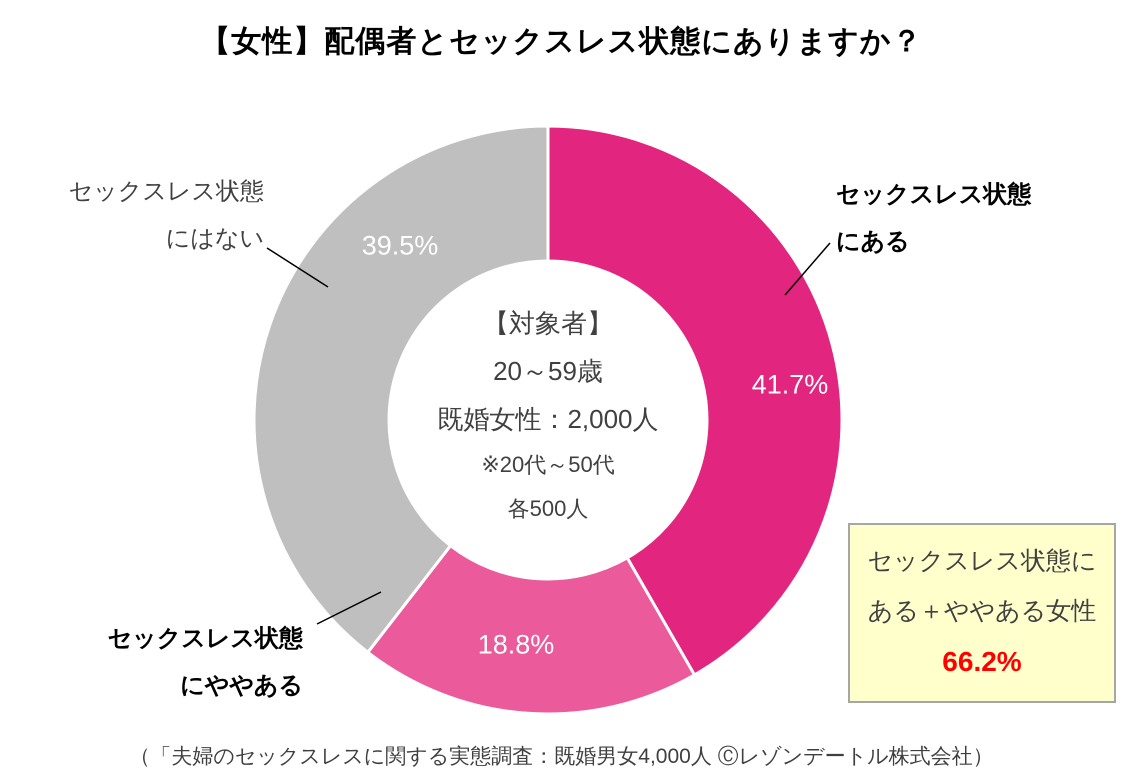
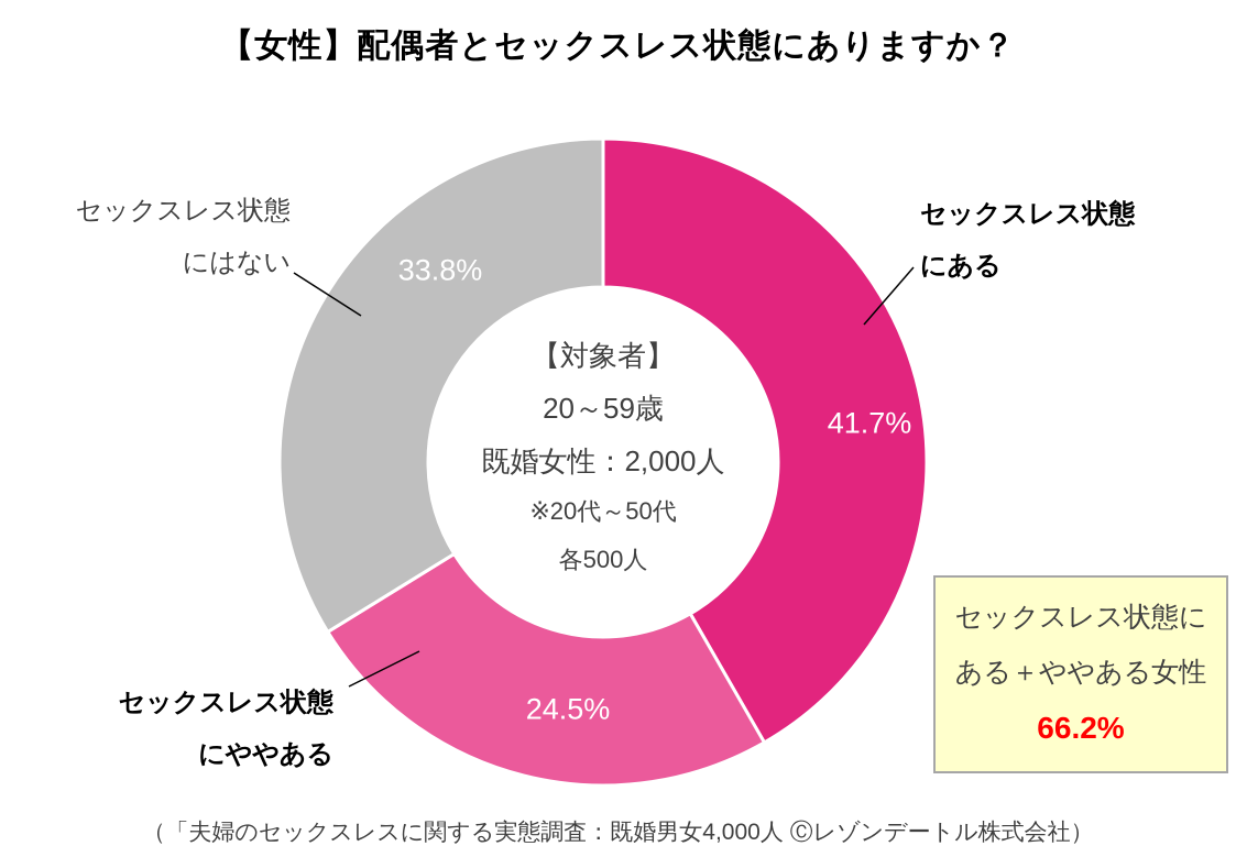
セックスレス状態にややある: 18.8% -> 24.5%
セックスレス状態にはない: 39.5% -> 33.8%
